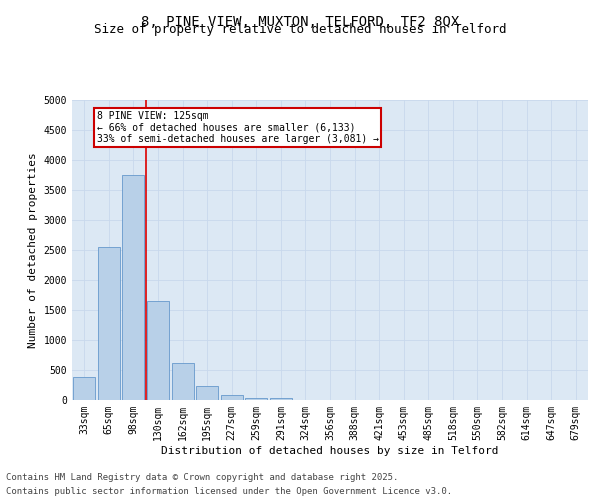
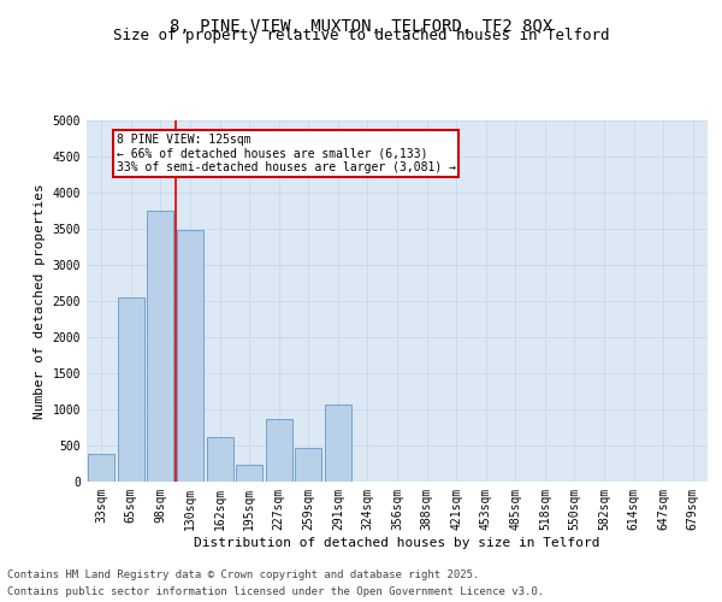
130sqm: 1650 -> 3480
227sqm: 90 -> 860
259sqm: 40 -> 460
291sqm: 30 -> 1060
